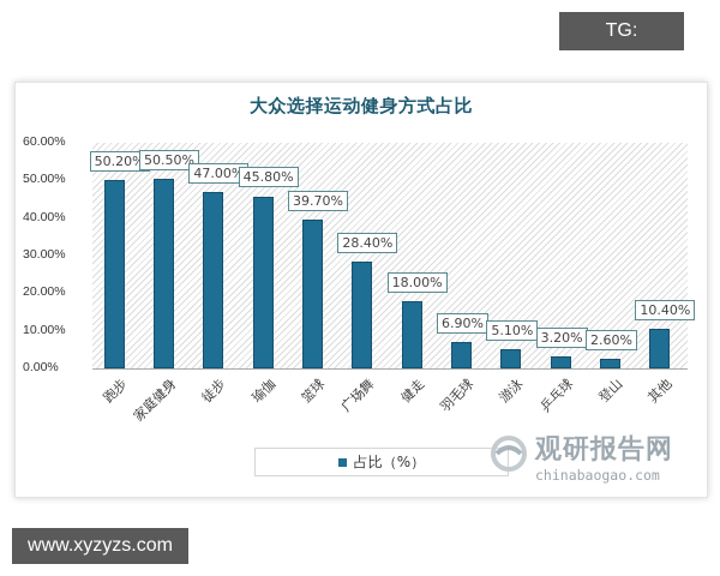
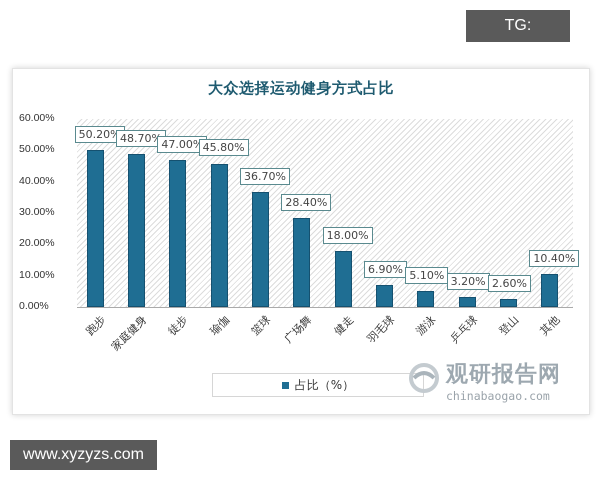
家庭健身: 50.50% -> 48.70%
篮球: 39.70% -> 36.70%
